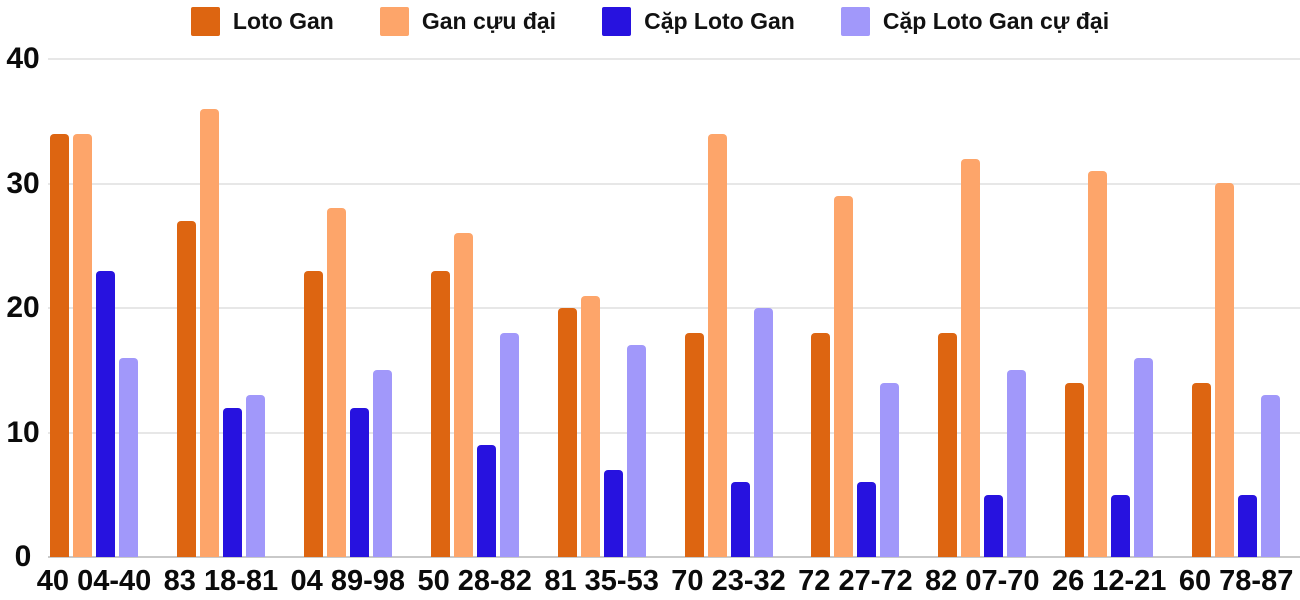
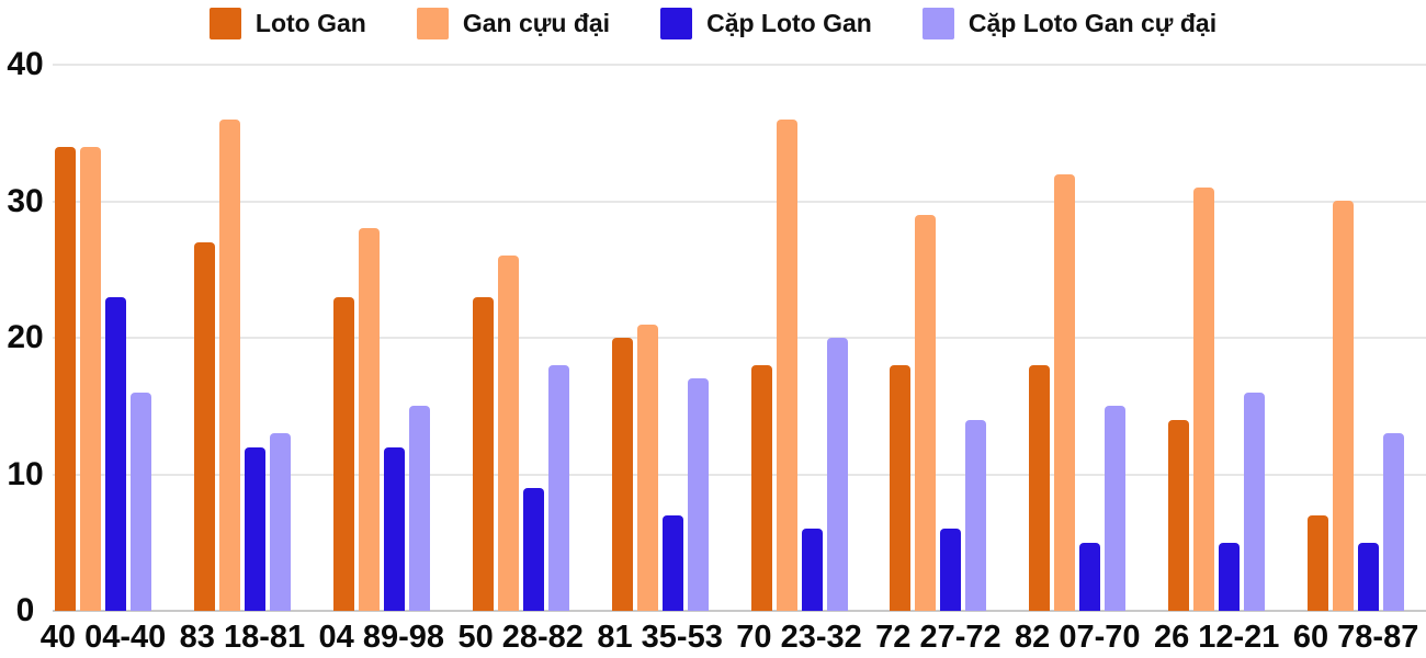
Gan cựu đại/70 23-32: 34 -> 36
Loto Gan/60 78-87: 14 -> 7
